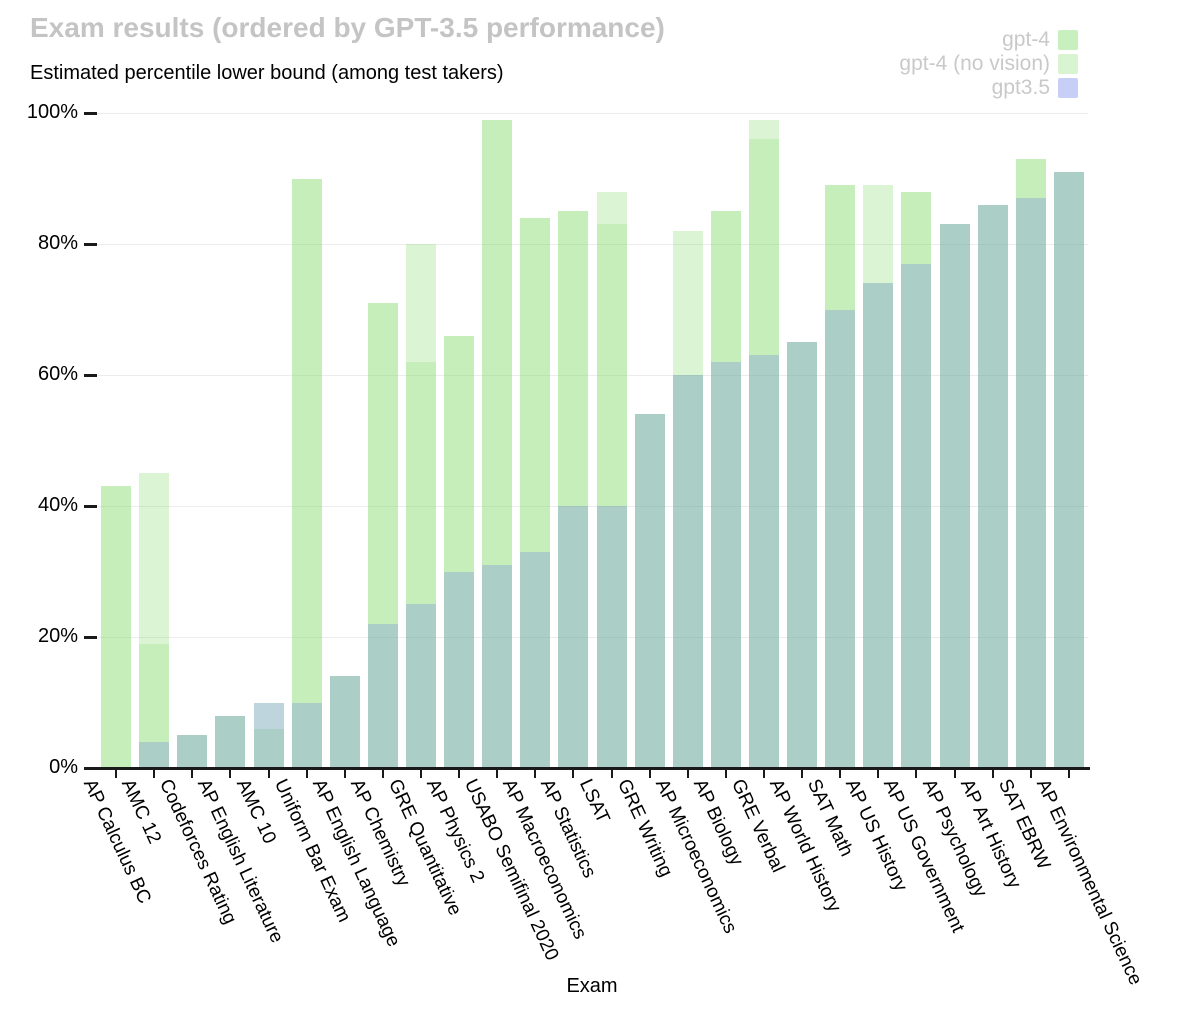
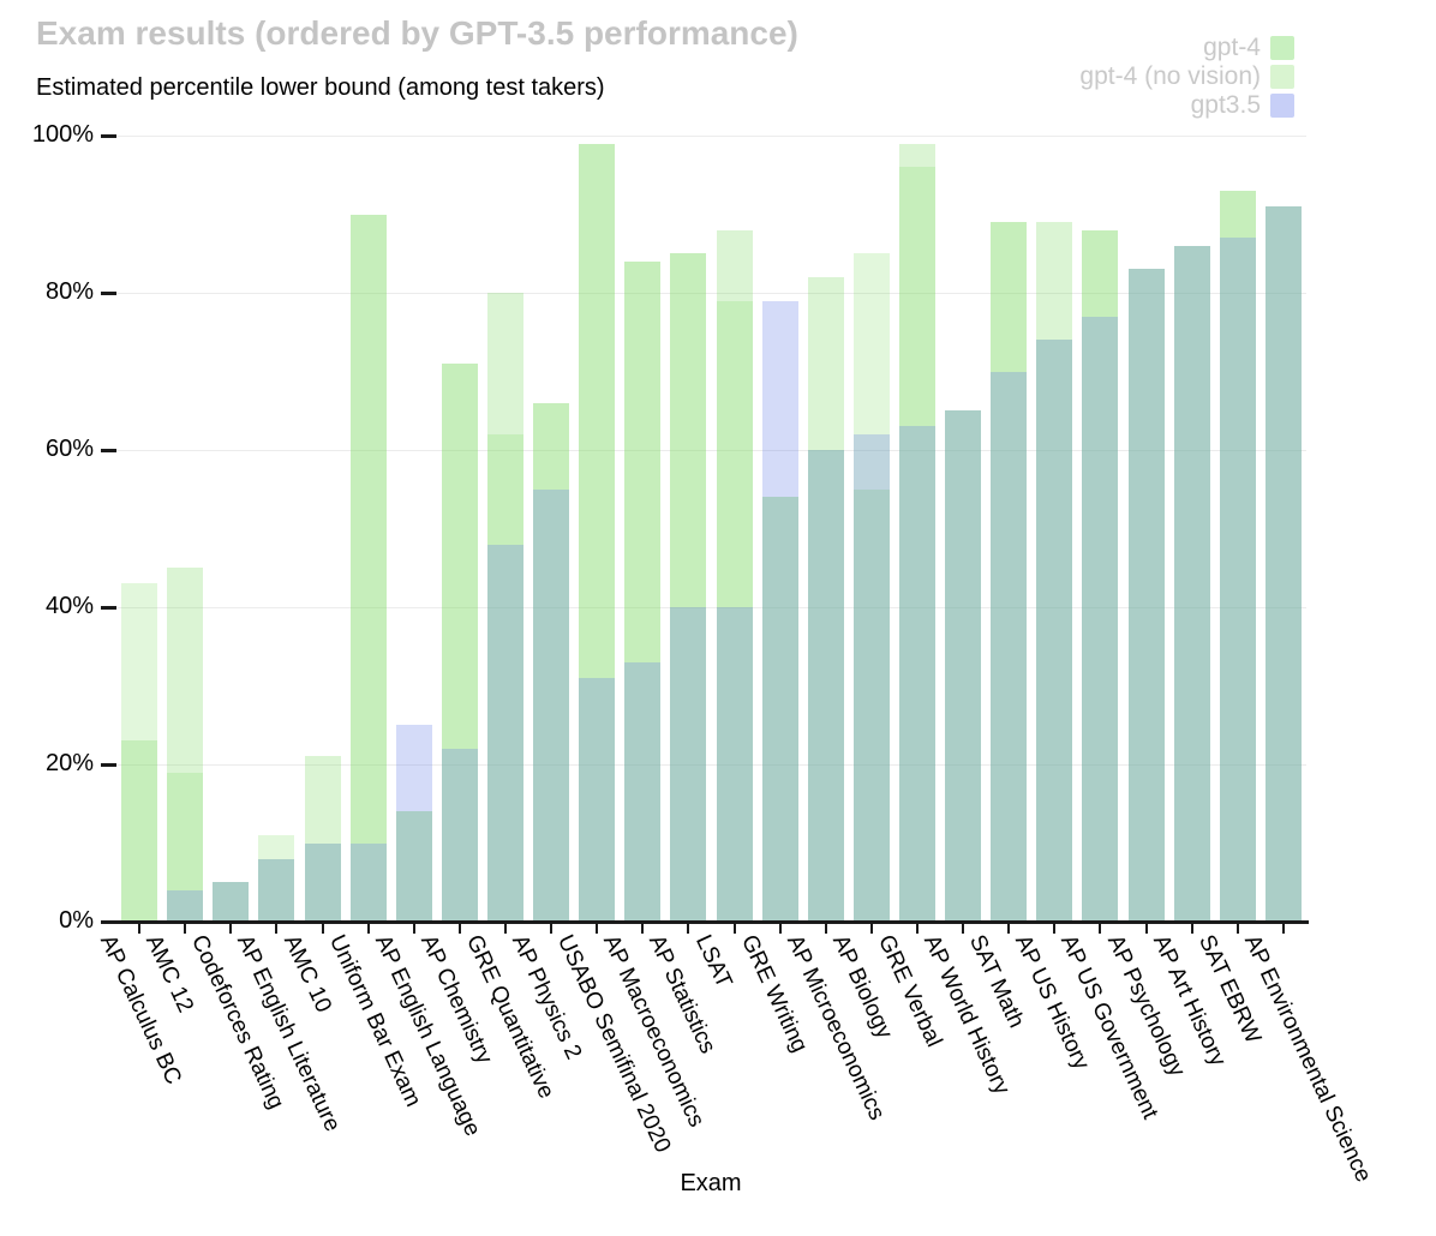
gpt-4/AP Calculus BC: 43% -> 23%
gpt-4 (no vision)/AP English Literature: 8% -> 11%
gpt-4/AMC 10: 6% -> 21%
gpt3.5/AP English Language: 14% -> 25%
gpt3.5/GRE Quantitative: 25% -> 48%
gpt3.5/AP Physics 2: 30% -> 55%
gpt-4 (no vision)/LSAT: 83% -> 79%
gpt3.5/GRE Writing: 54% -> 79%
gpt-4/AP Biology: 85% -> 55%
